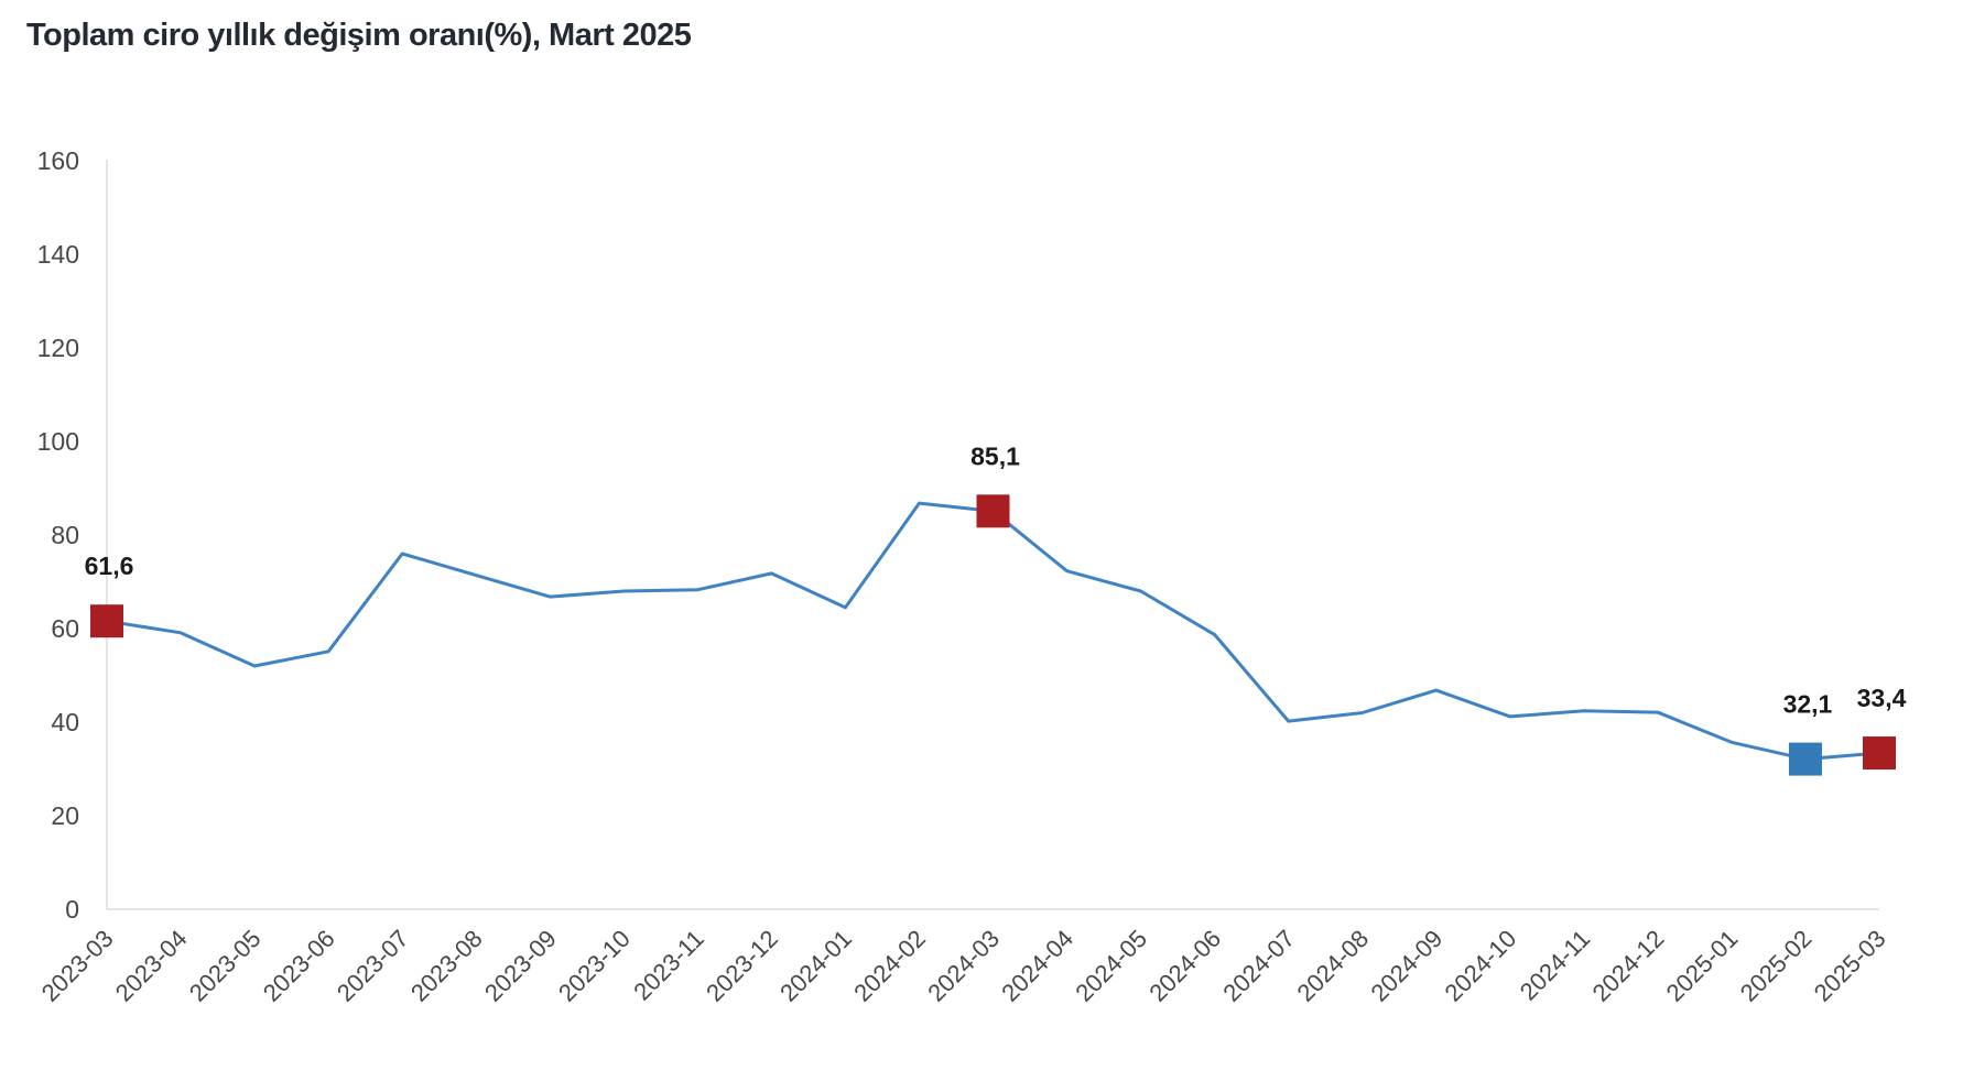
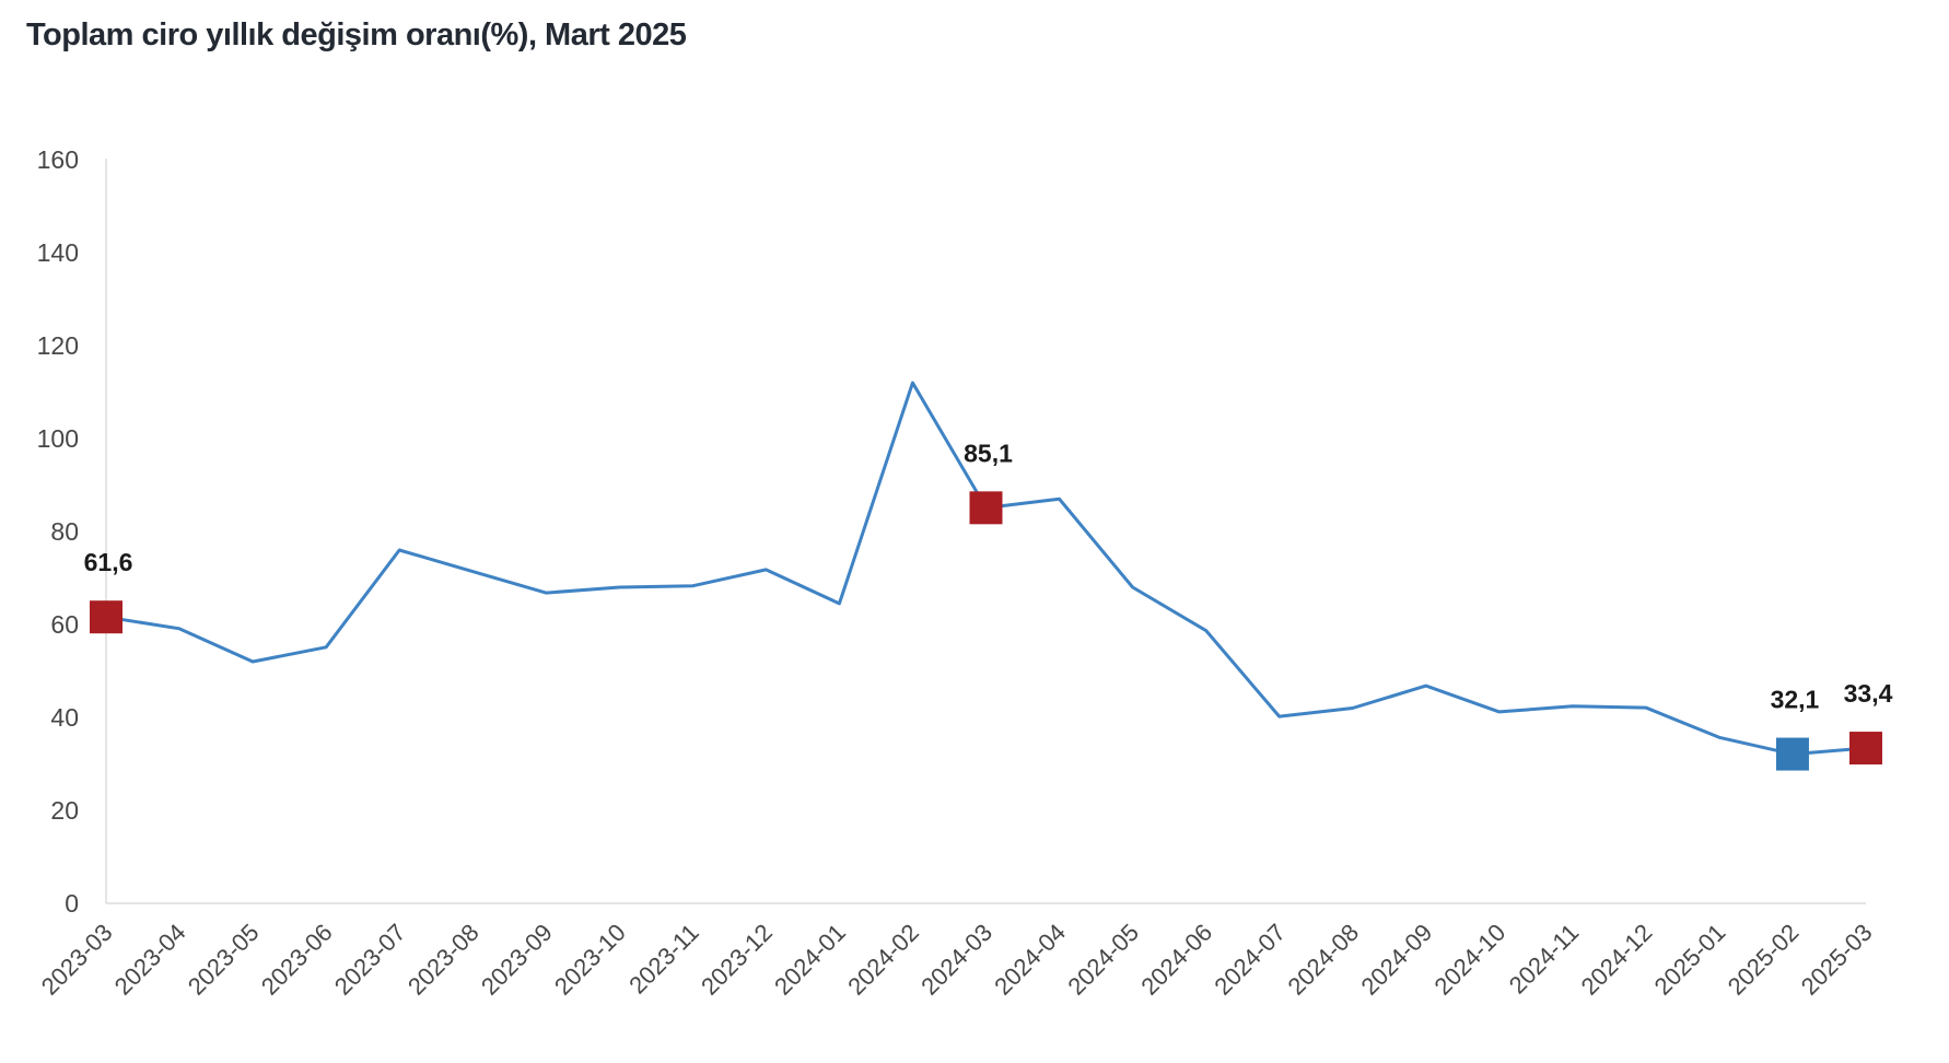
2024-02: 87 -> 112
2024-04: 72 -> 87
